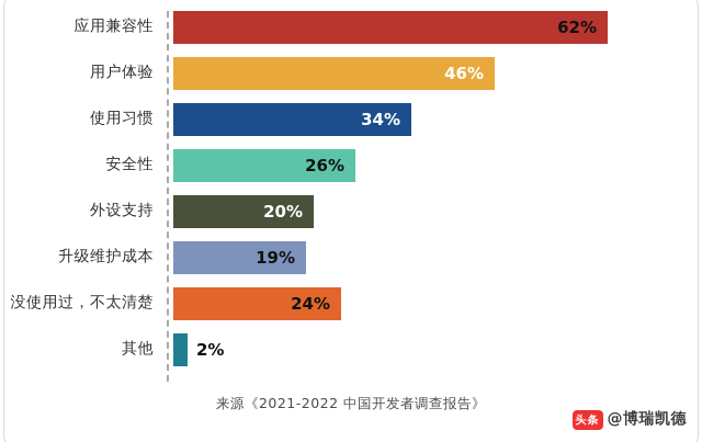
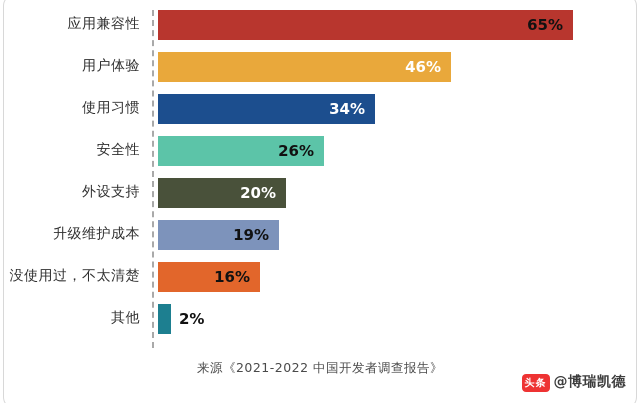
应用兼容性: 62% -> 65%
没使用过，不太清楚: 24% -> 16%
